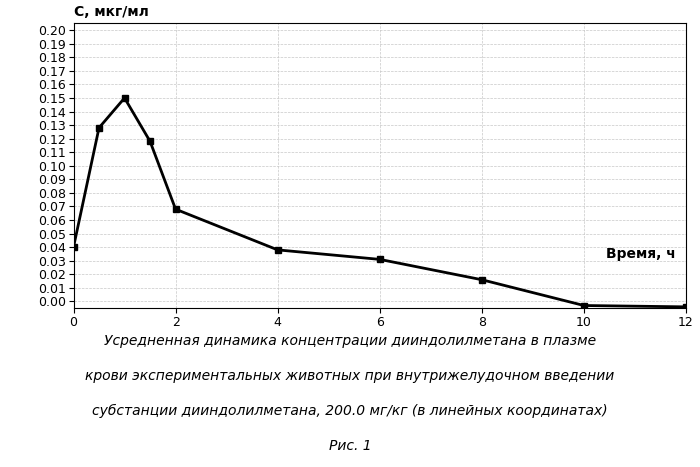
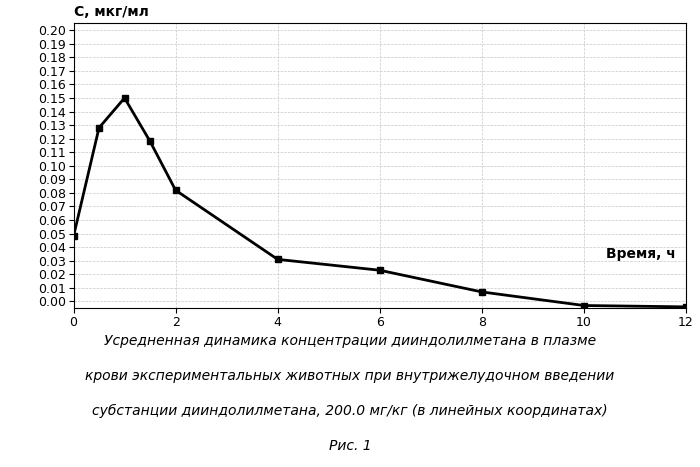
0: 0.040 -> 0.048
2: 0.068 -> 0.082
4: 0.038 -> 0.031
6: 0.031 -> 0.023
8: 0.016 -> 0.007
